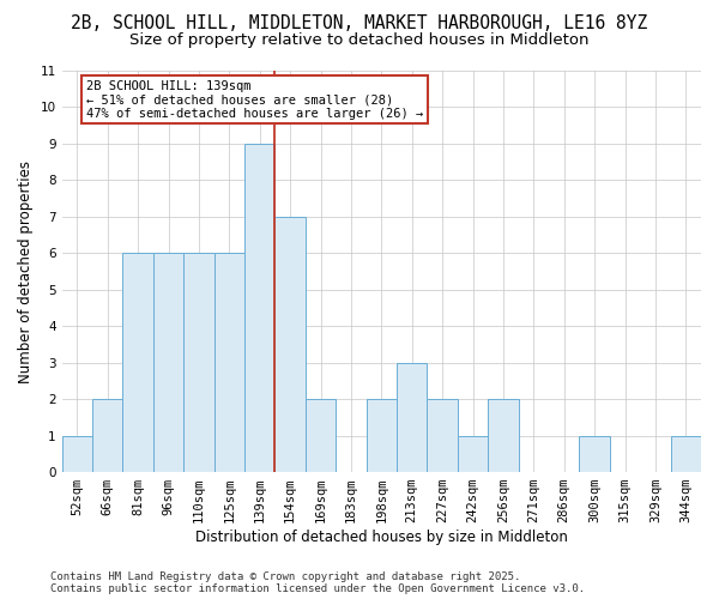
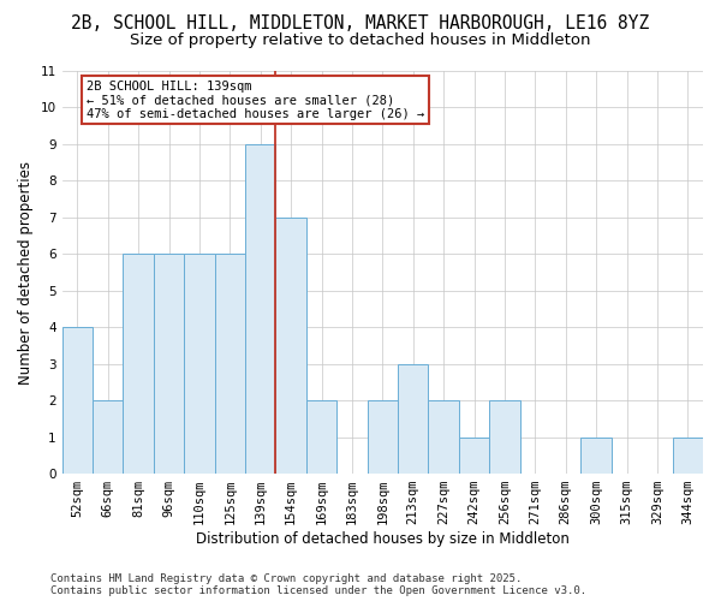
52sqm: 1 -> 4
